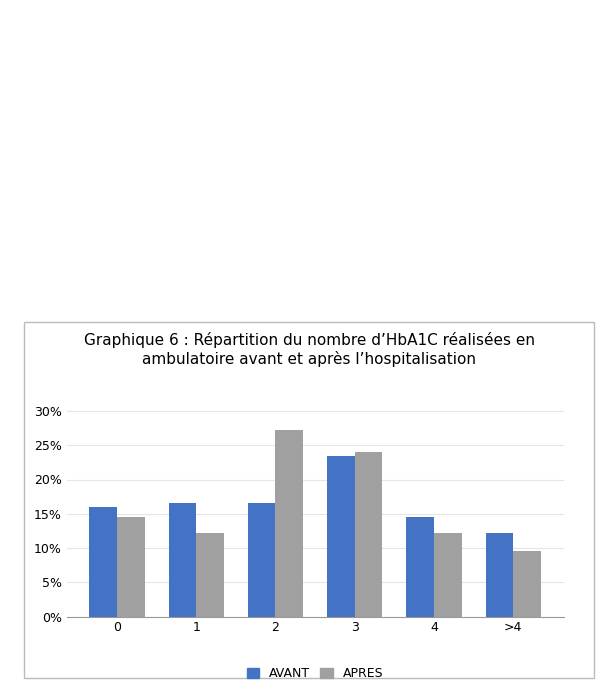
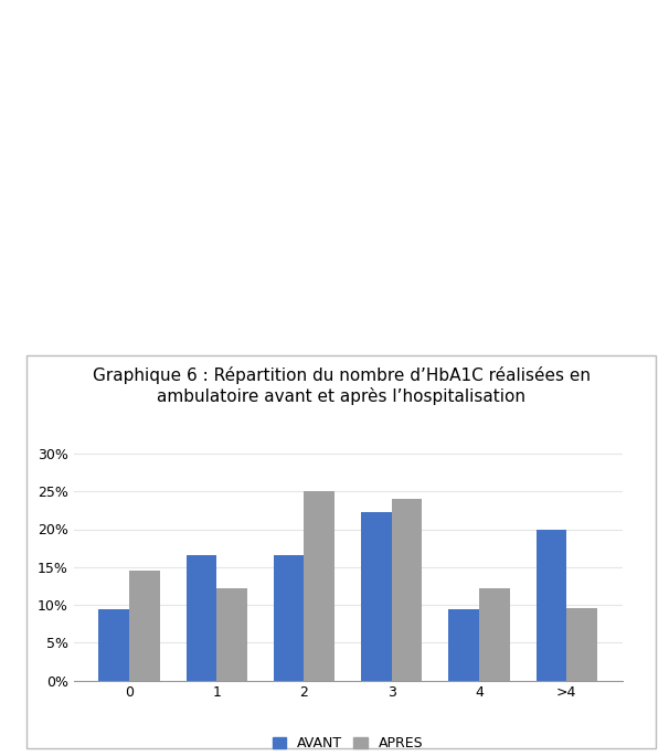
AVANT/0: 16.0% -> 9.4%
APRES/2: 27.2% -> 25.0%
AVANT/3: 23.4% -> 22.2%
AVANT/4: 14.5% -> 9.4%
AVANT/>4: 12.2% -> 20.0%
